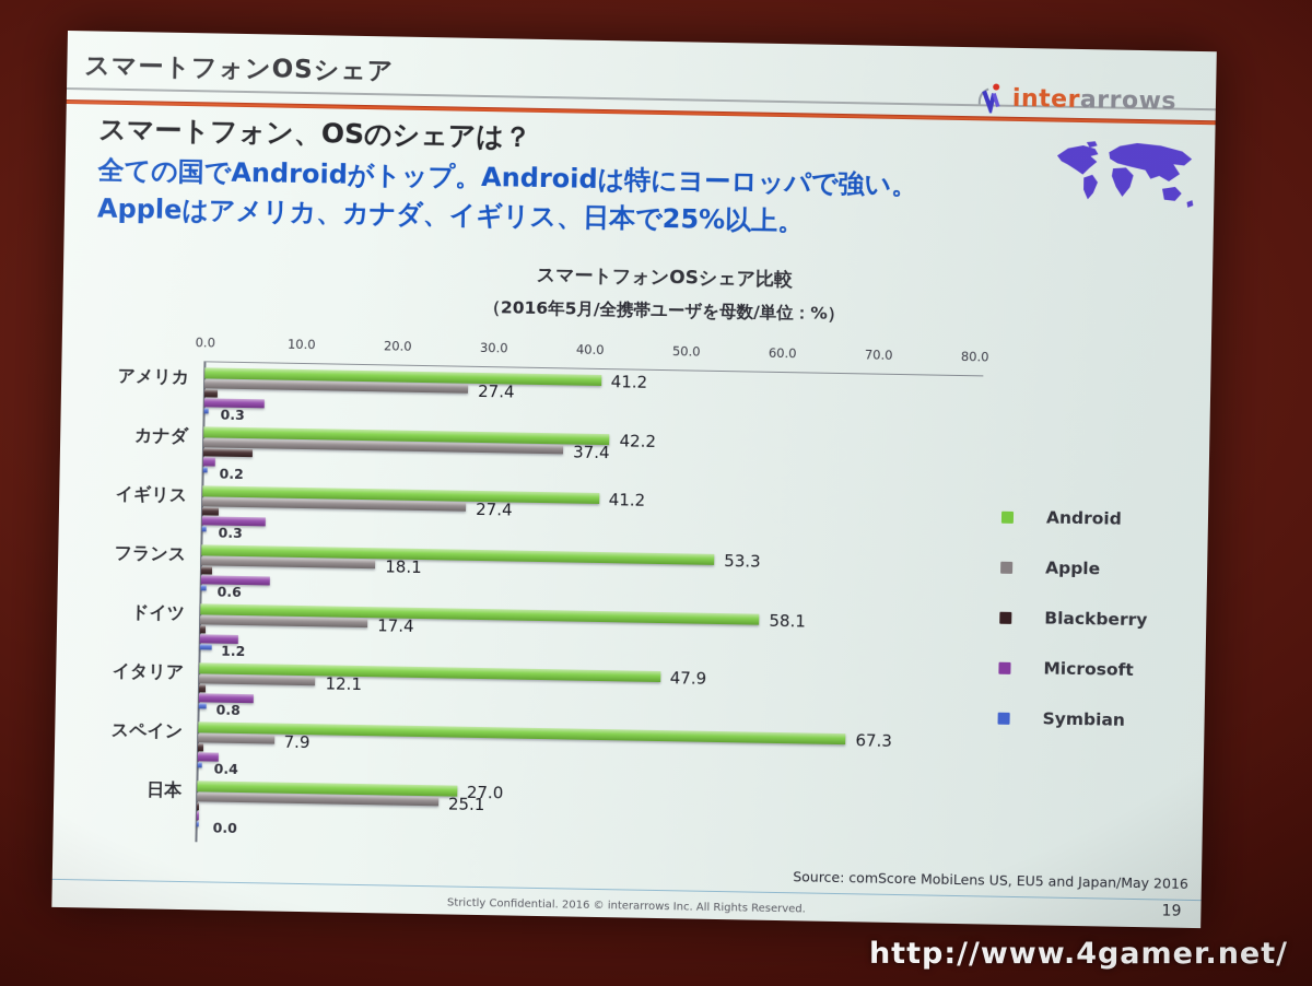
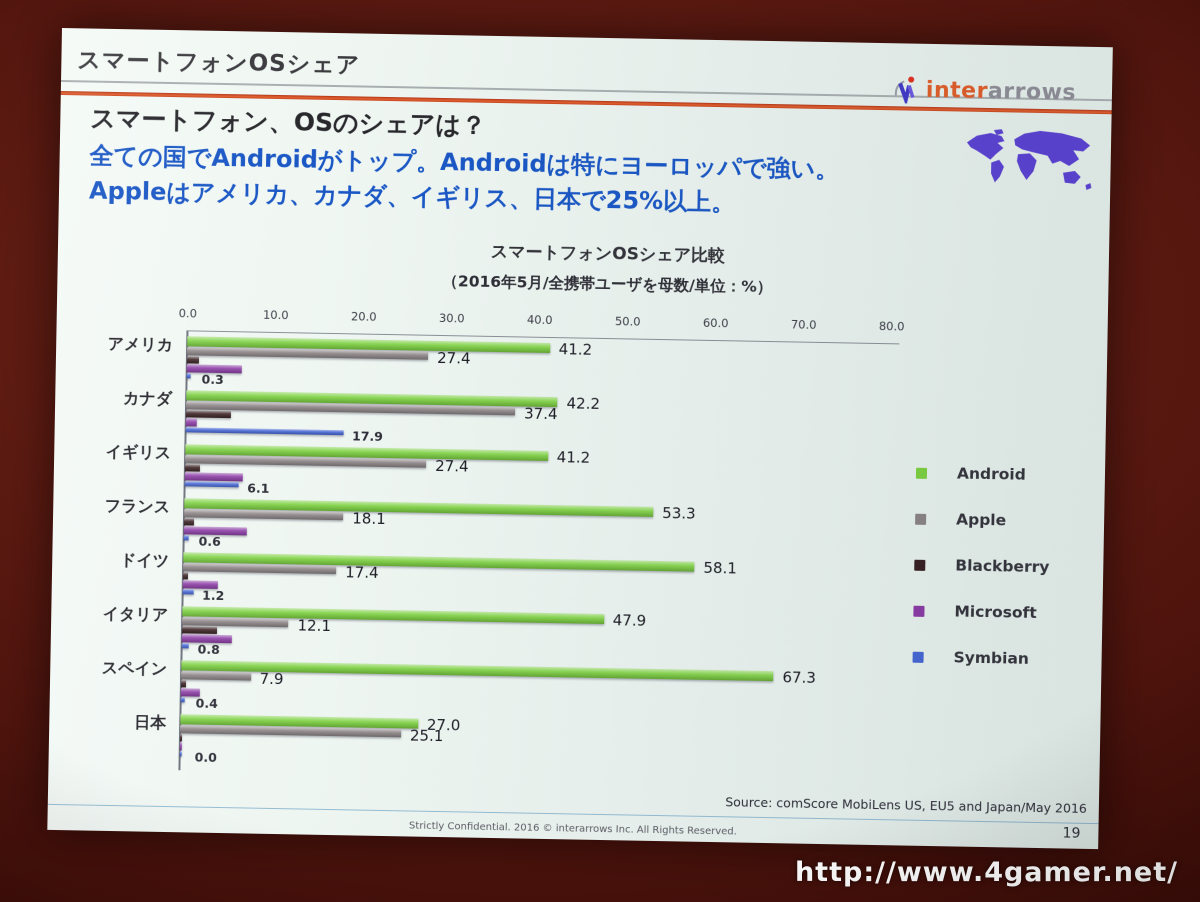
Symbian/カナダ: 0.2 -> 17.9
Symbian/イギリス: 0.3 -> 6.1
Blackberry/イタリア: 1 -> 4
